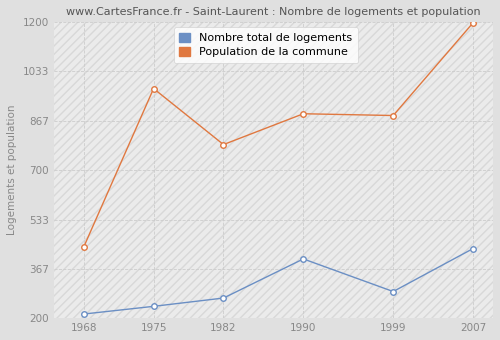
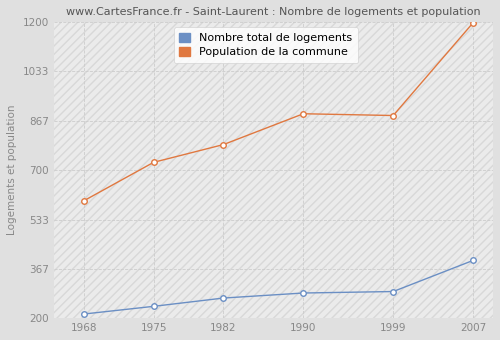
Population de la commune/1968: 440 -> 596
Population de la commune/1975: 975 -> 726
Nombre total de logements/1990: 400 -> 285
Nombre total de logements/2007: 435 -> 395
